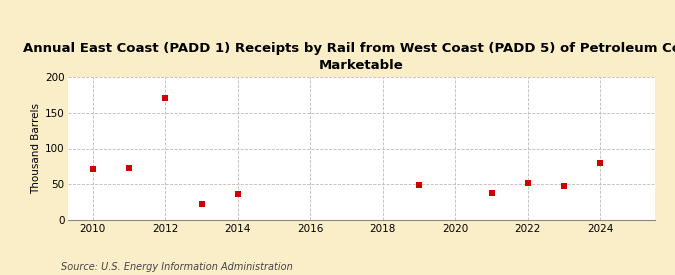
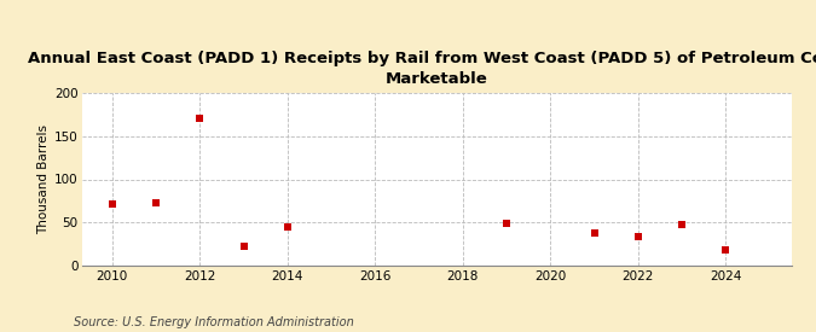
2014: 36 -> 45
2022: 52 -> 33
2024: 80 -> 18
